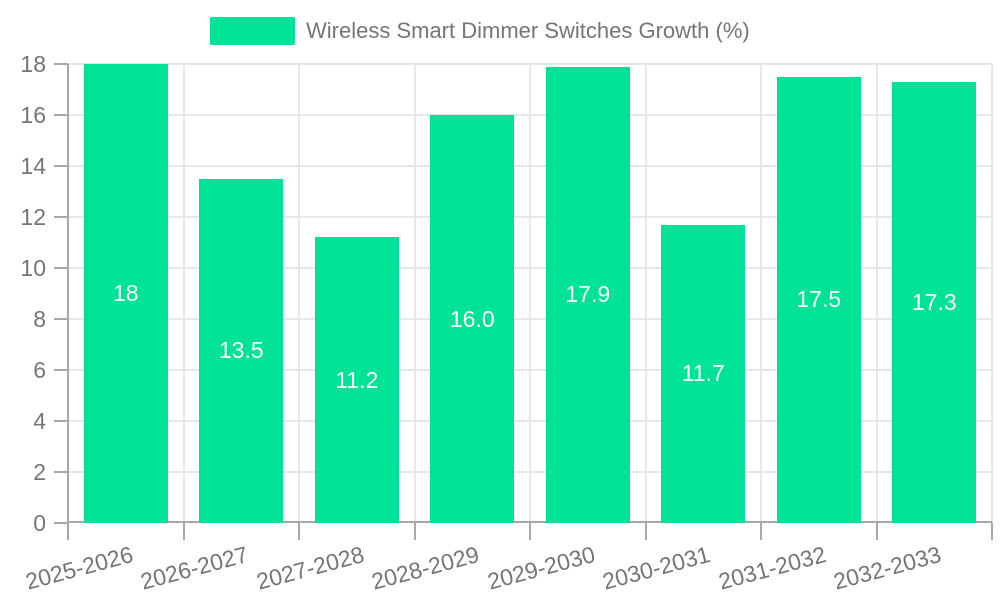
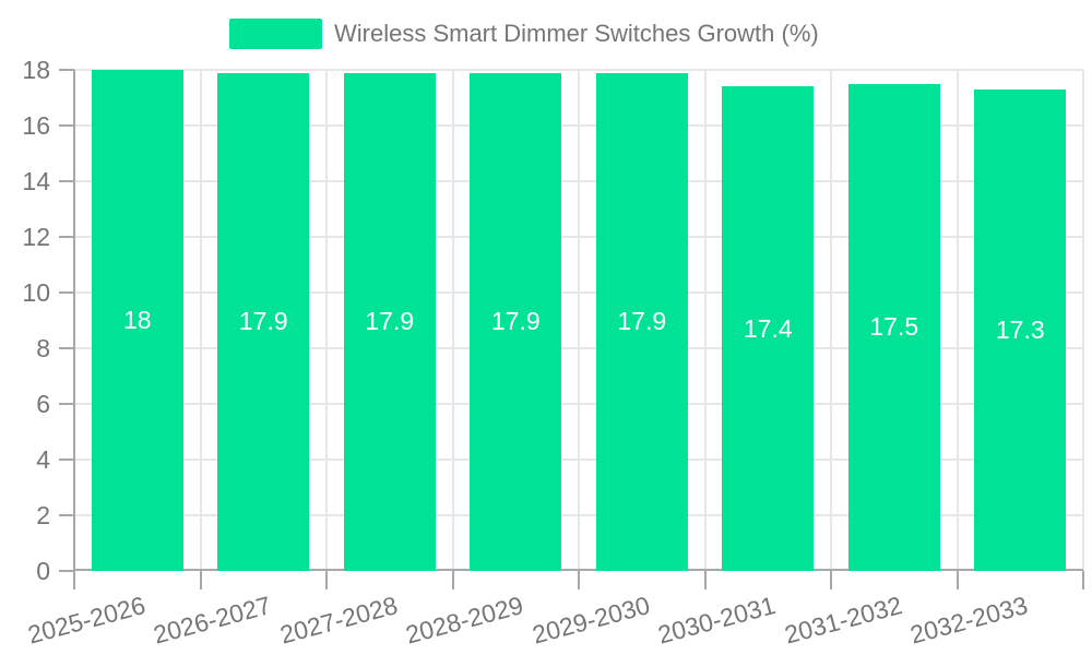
2026-2027: 13.5 -> 17.9
2027-2028: 11.2 -> 17.9
2028-2029: 16.0 -> 17.9
2030-2031: 11.7 -> 17.4
